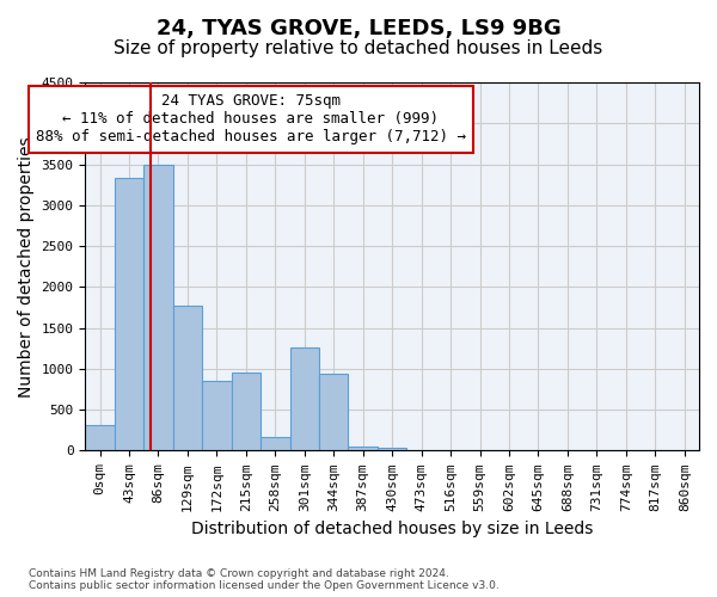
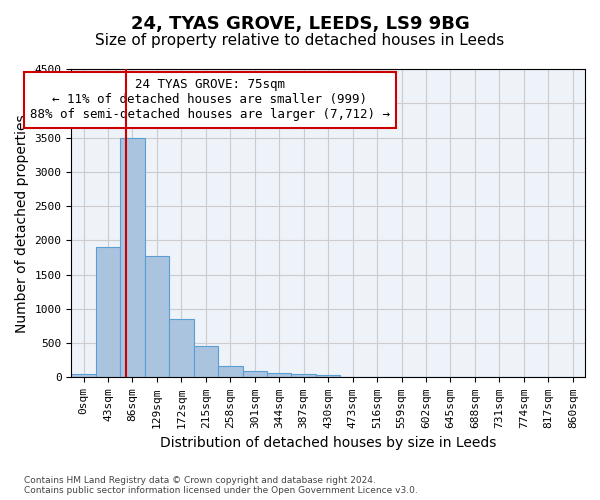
0sqm: 320 -> 50
43sqm: 3340 -> 1900
215sqm: 960 -> 460
301sqm: 1260 -> 100
344sqm: 940 -> 70
